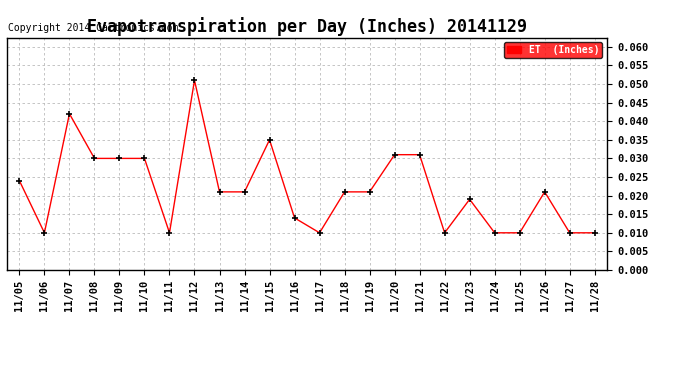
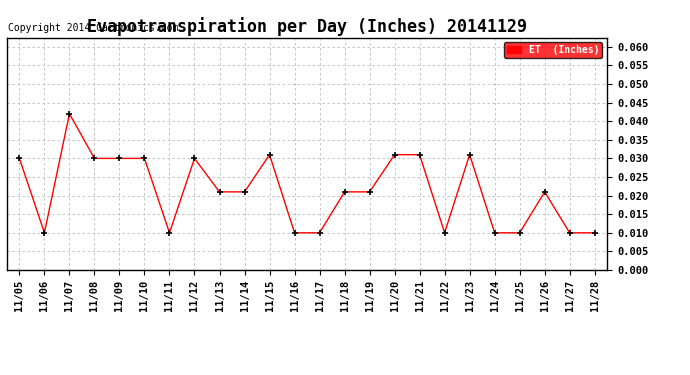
11/05: 0.024 -> 0.030
11/12: 0.051 -> 0.030
11/15: 0.035 -> 0.031
11/16: 0.014 -> 0.010
11/23: 0.019 -> 0.031
